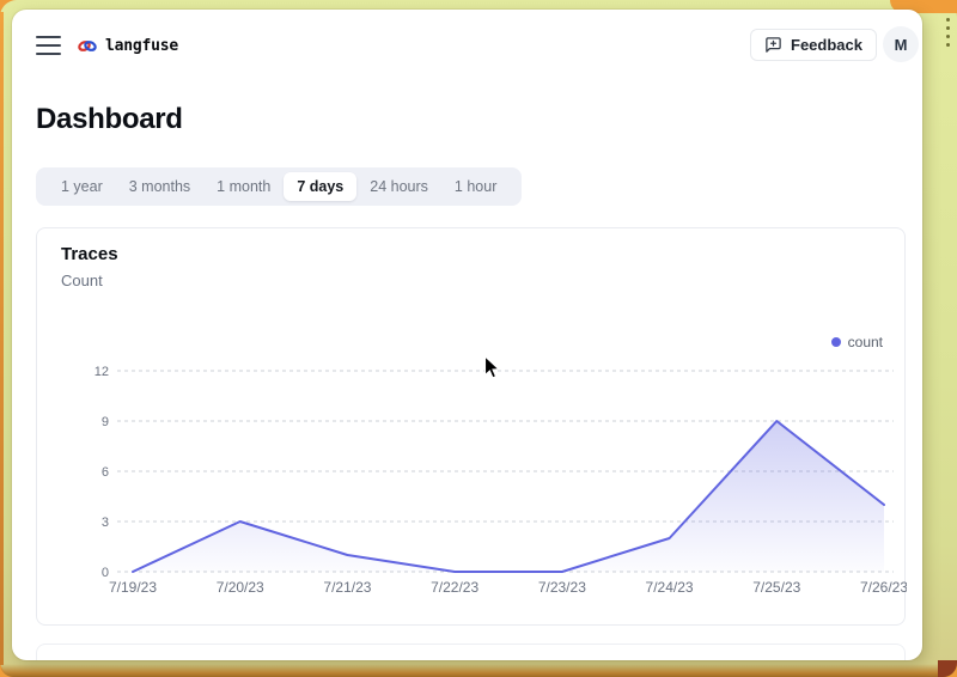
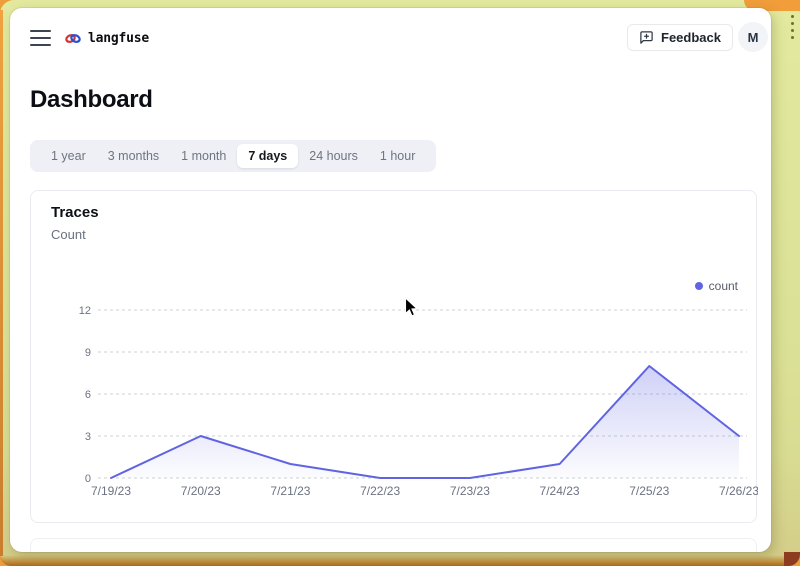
7/24/23: 2 -> 1
7/25/23: 9 -> 8
7/26/23: 4 -> 3
